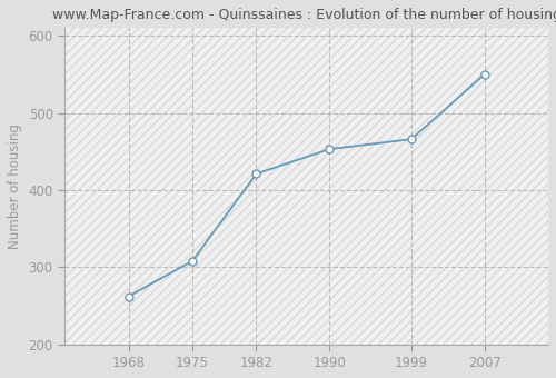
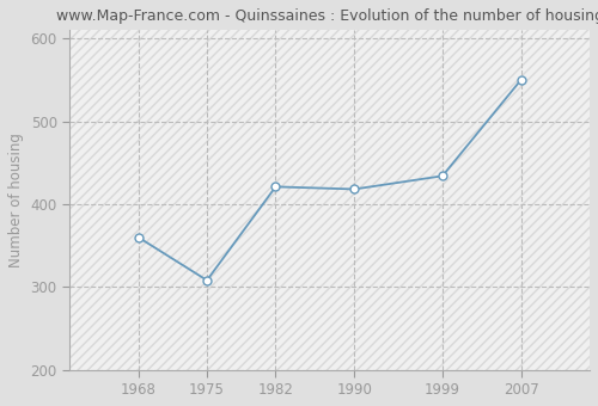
1968: 262 -> 360
1990: 453 -> 418
1999: 466 -> 434
